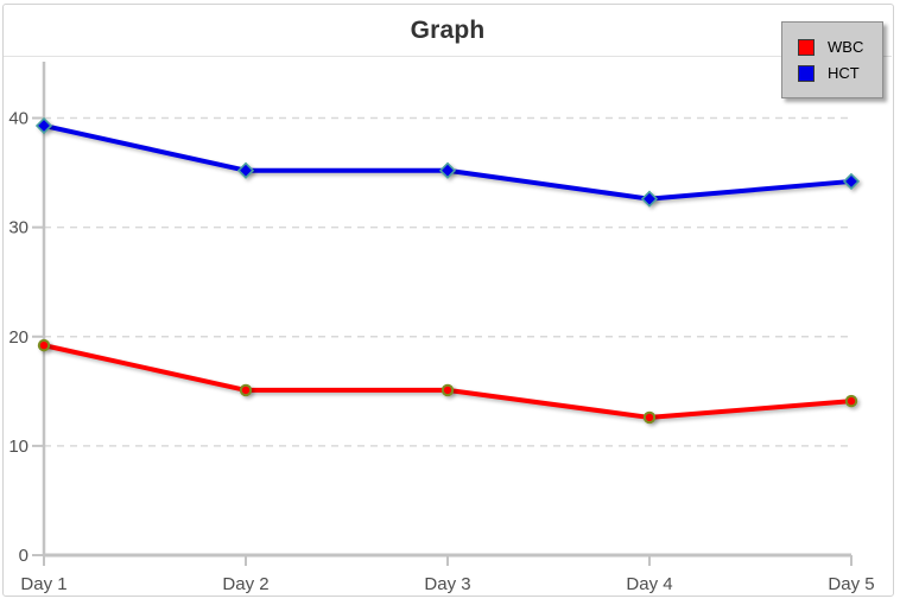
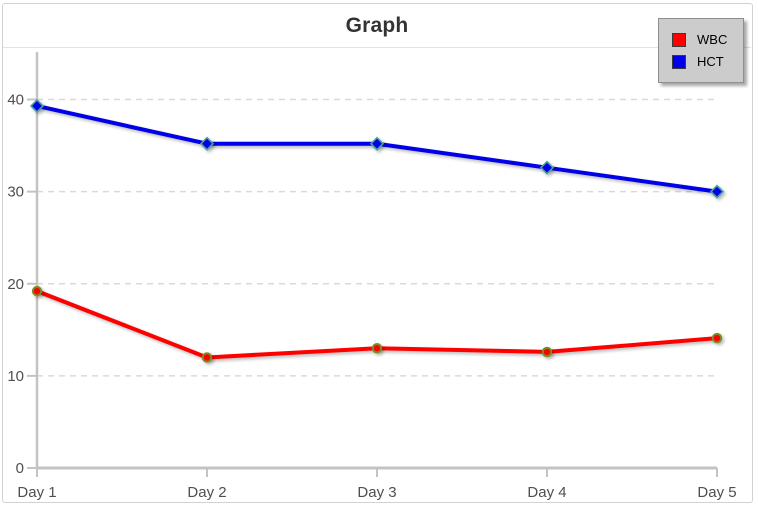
WBC/Day 2: 15 -> 12
WBC/Day 3: 15 -> 13
HCT/Day 5: 34 -> 30
